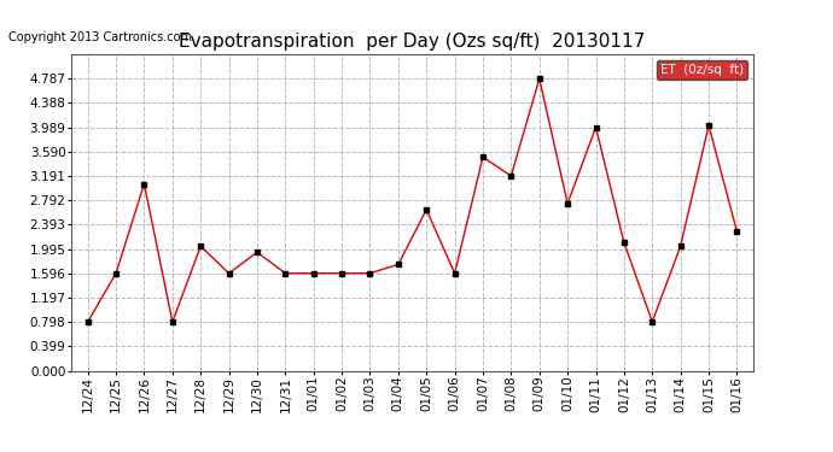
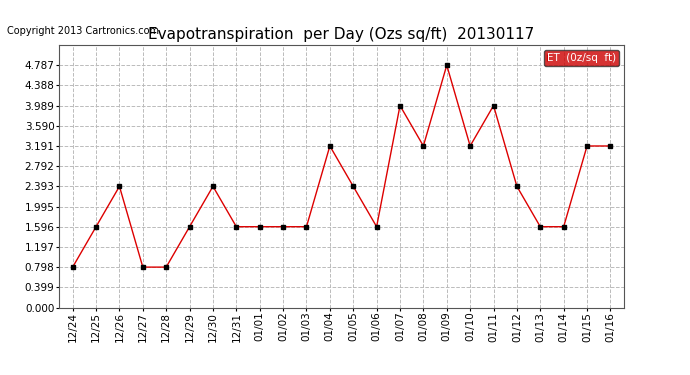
12/26: 3.06 -> 2.39
12/28: 2.04 -> 0.80
12/30: 1.94 -> 2.39
01/04: 1.74 -> 3.19
01/05: 2.64 -> 2.39
01/07: 3.50 -> 3.99
01/10: 2.74 -> 3.19
01/12: 2.10 -> 2.39
01/13: 0.80 -> 1.60
01/14: 2.04 -> 1.60
01/15: 4.02 -> 3.19
01/16: 2.28 -> 3.19
